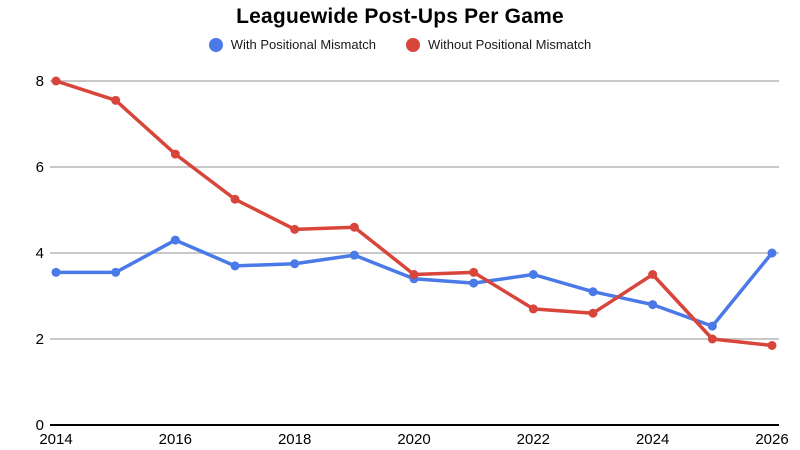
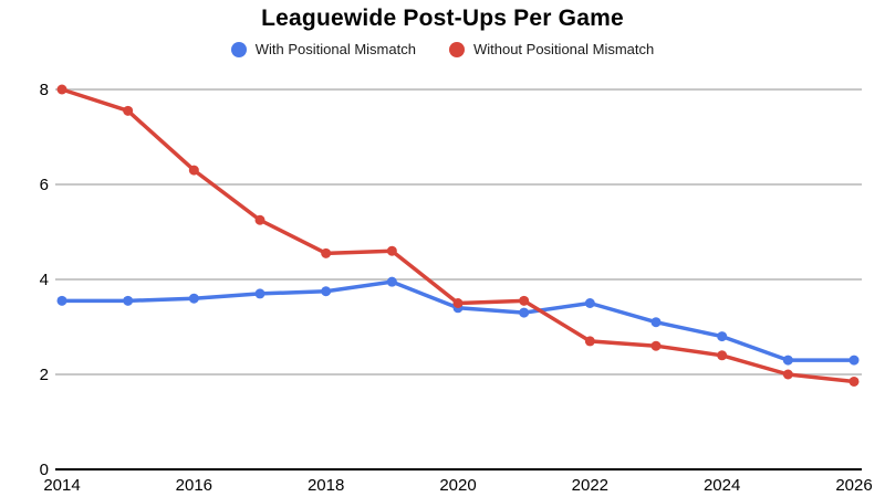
With Positional Mismatch/2016: 4.3 -> 3.6
Without Positional Mismatch/2024: 3.5 -> 2.4
With Positional Mismatch/2026: 4.0 -> 2.3
